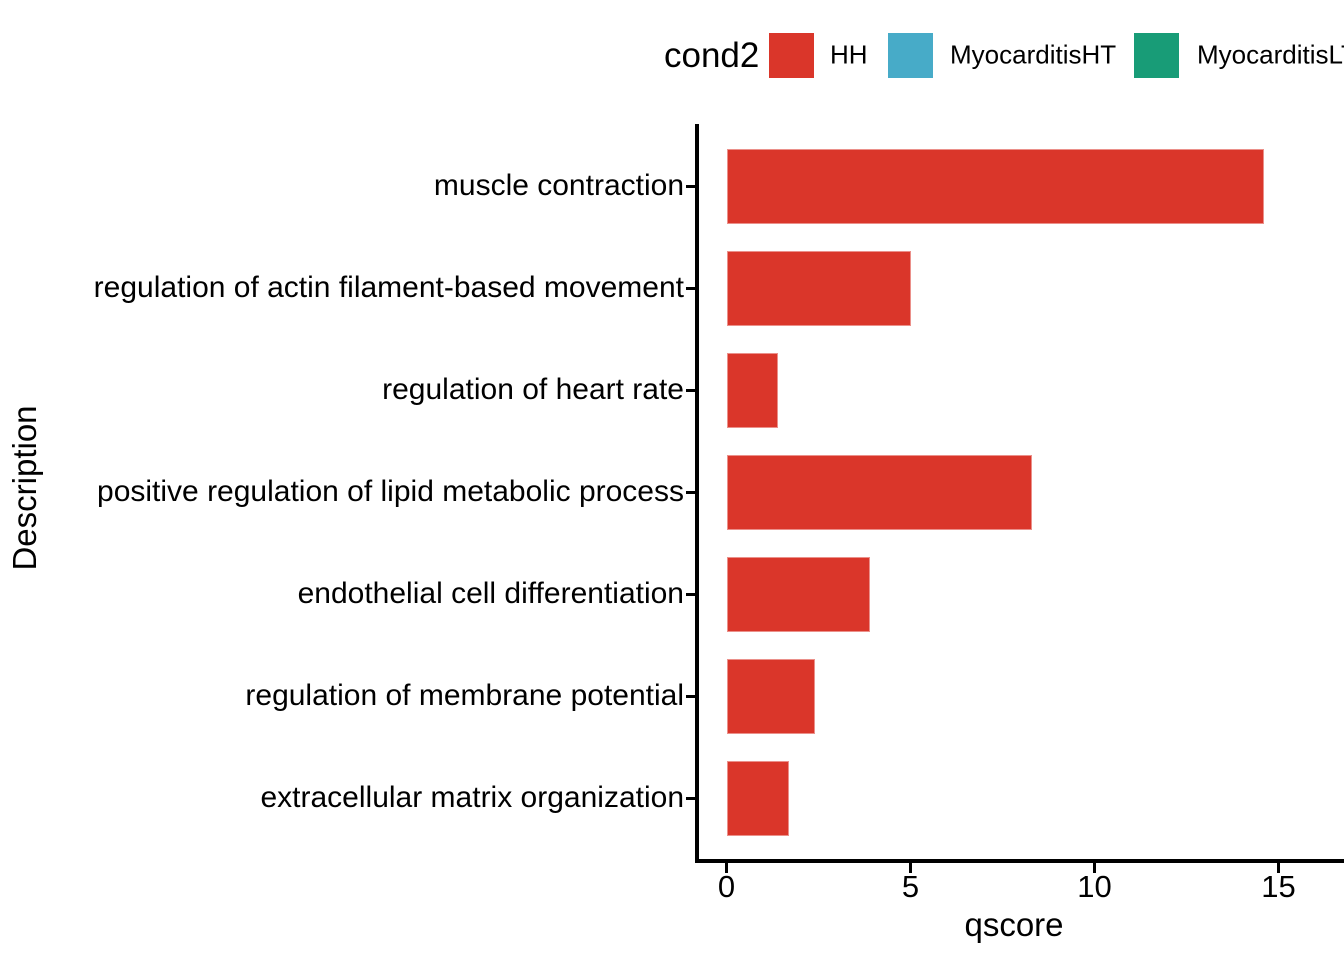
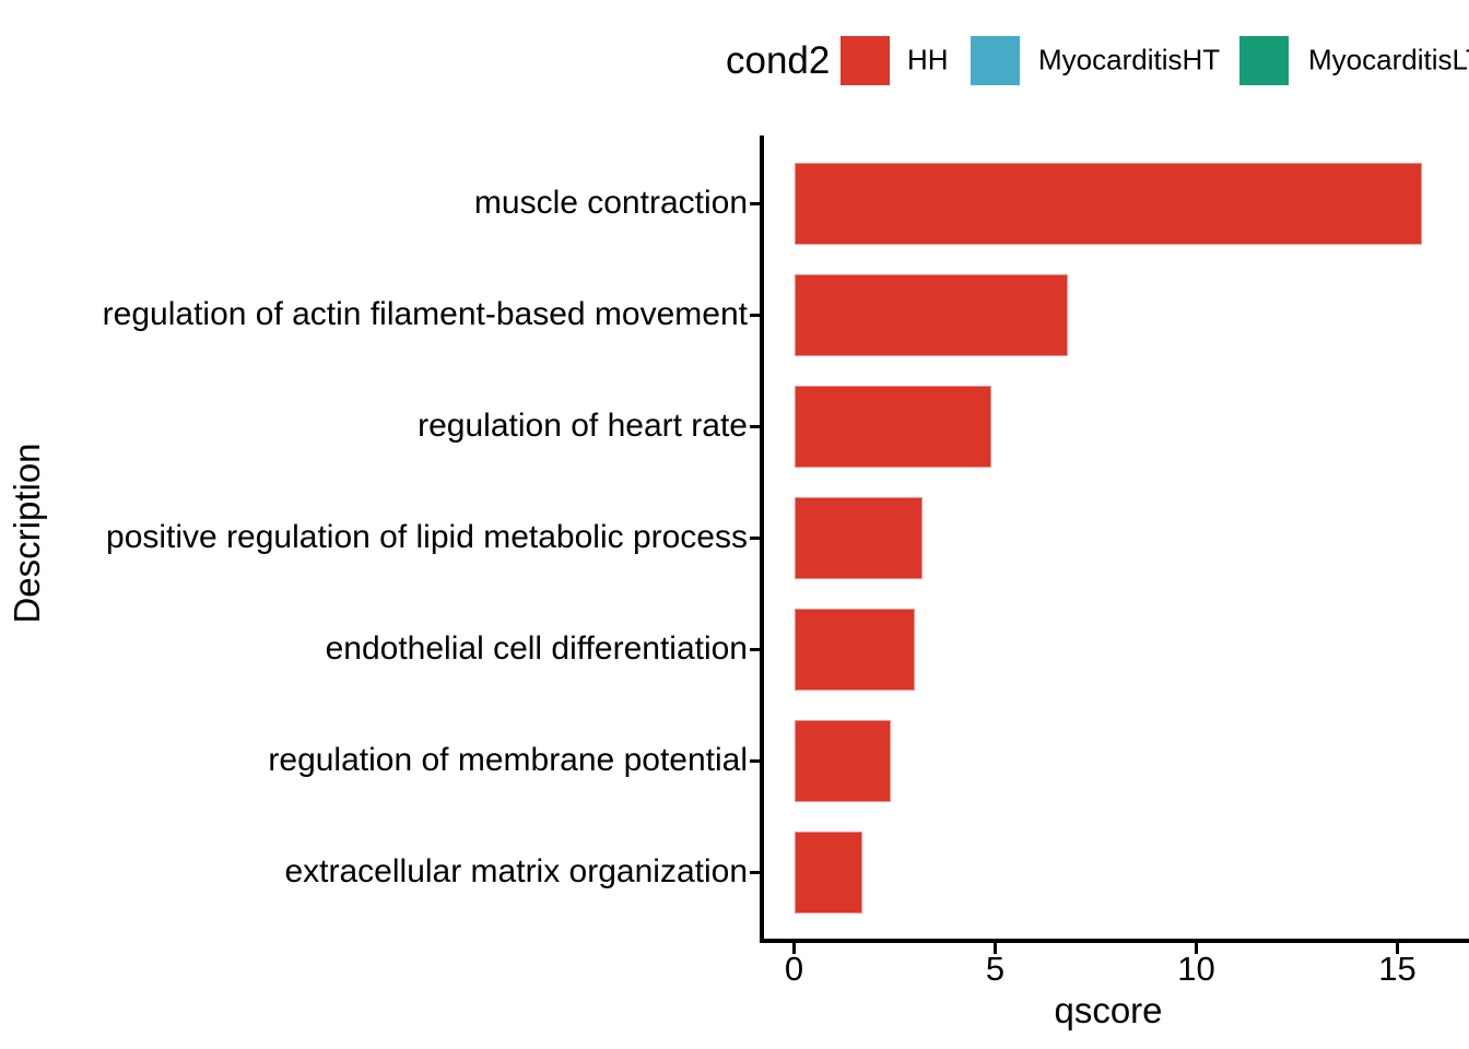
muscle contraction: 14.6 -> 15.6
regulation of actin filament-based movement: 5.0 -> 6.8
regulation of heart rate: 1.4 -> 4.9
positive regulation of lipid metabolic process: 8.3 -> 3.2
endothelial cell differentiation: 3.9 -> 3.0
